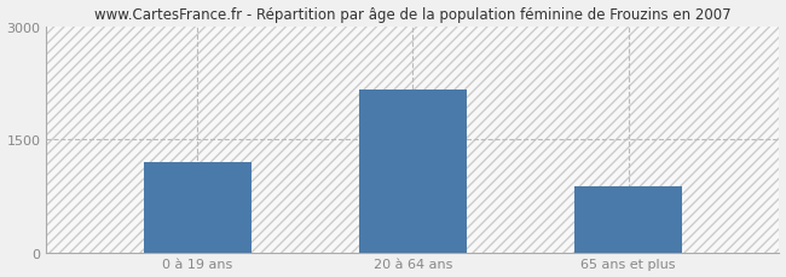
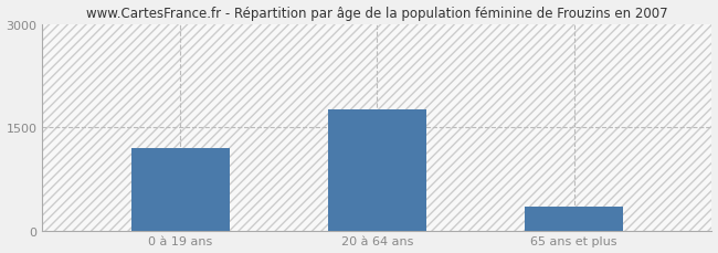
20 à 64 ans: 2160 -> 1750
65 ans et plus: 880 -> 350
